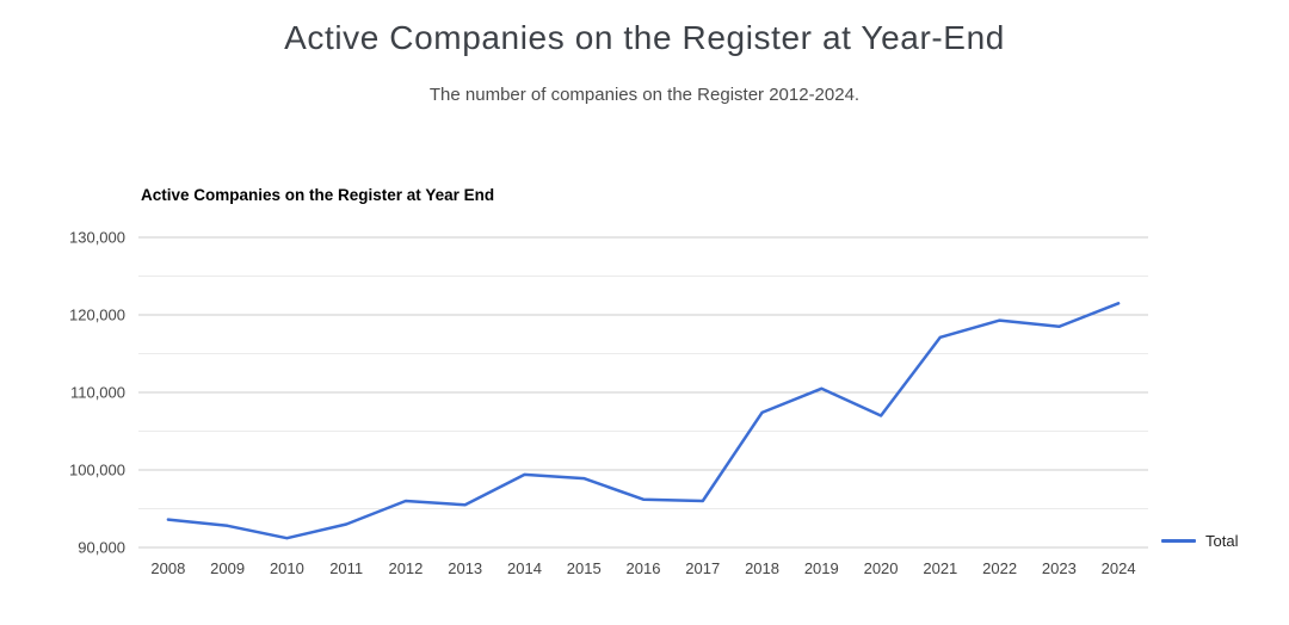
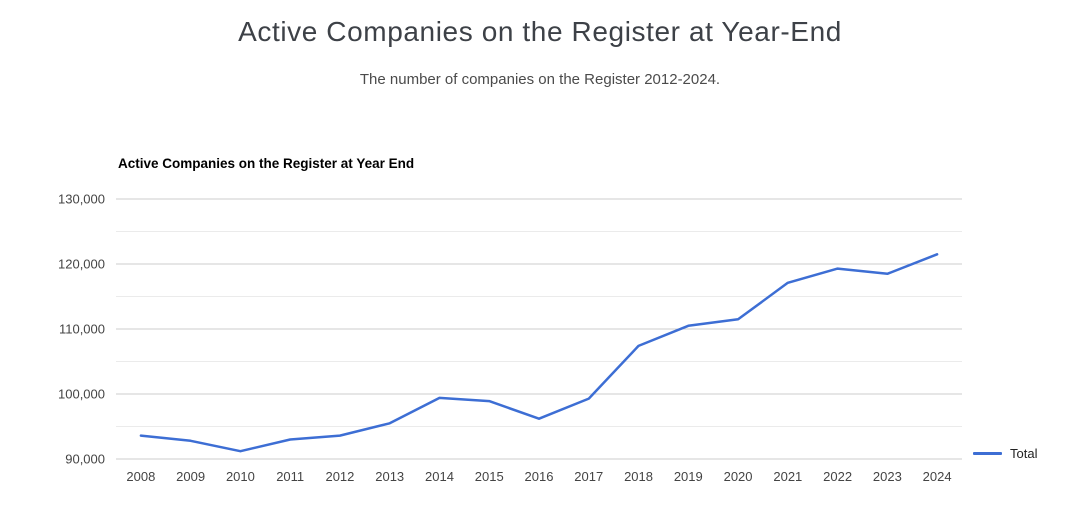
2012: 96000 -> 94000
2017: 96000 -> 99000
2020: 107000 -> 112000
